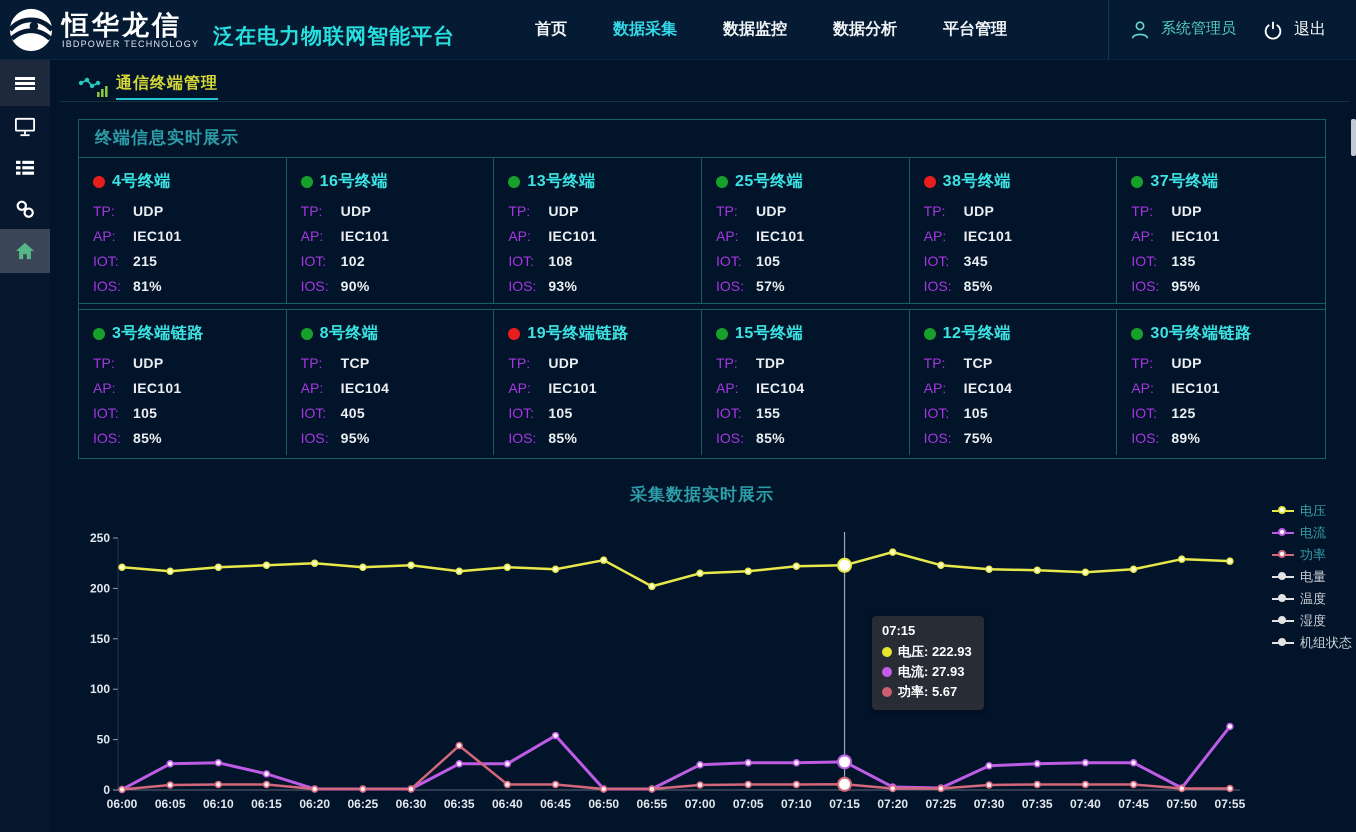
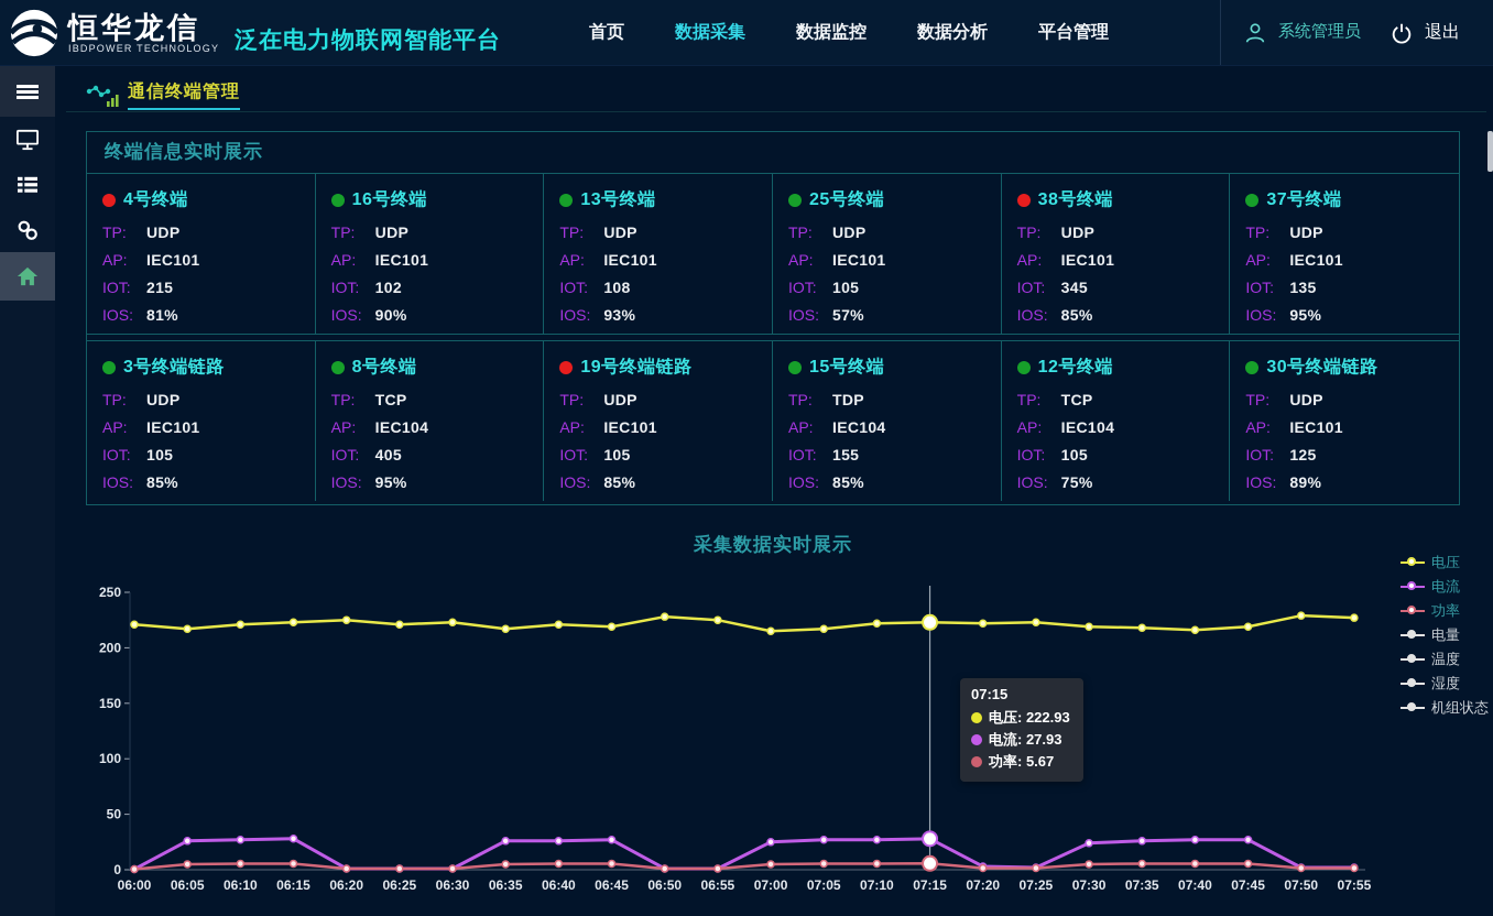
电流/06:15: 16 -> 28
功率/06:35: 44 -> 5
电流/06:45: 54 -> 27
电压/06:55: 202 -> 225
电压/07:20: 236 -> 222
电流/07:55: 63 -> 2
